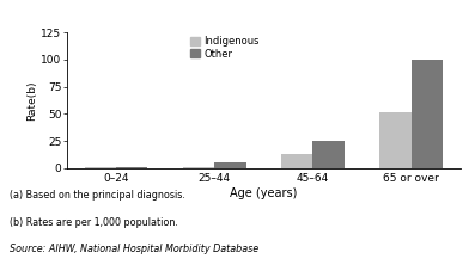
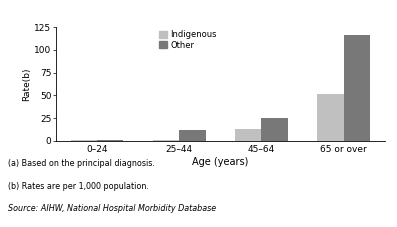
Other/25–44: 5 -> 12
Other/65 or over: 100 -> 116
